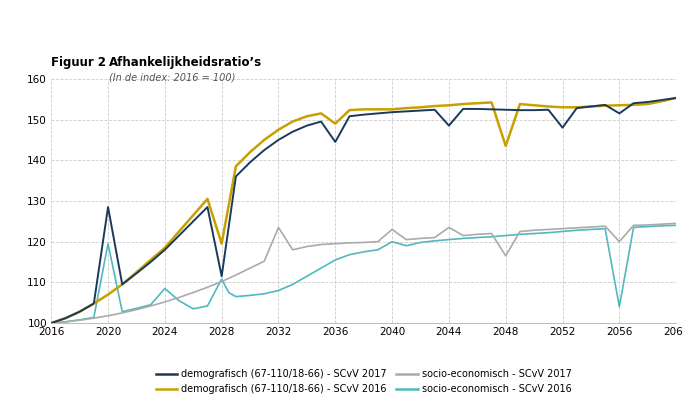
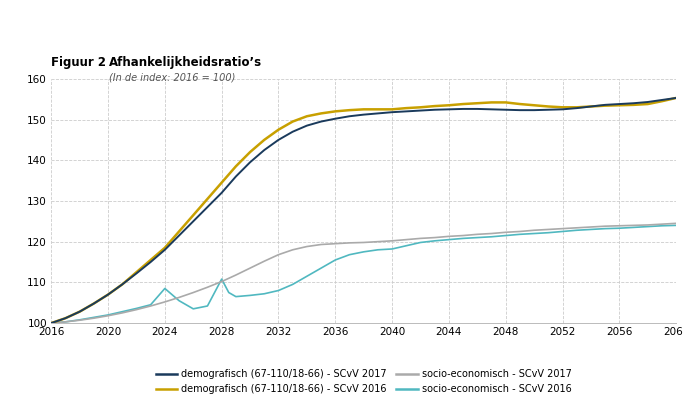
demografisch (67-110/18-66) - SCvV 2017/2020: 128.5 -> 107.0
socio-economisch - SCvV 2016/2020: 119.5 -> 102.0
demografisch (67-110/18-66) - SCvV 2017/2028: 111.5 -> 132.0
demografisch (67-110/18-66) - SCvV 2016/2028: 119.5 -> 134.5
socio-economisch - SCvV 2017/2032: 123.5 -> 116.8
demografisch (67-110/18-66) - SCvV 2017/2036: 144.5 -> 150.2
demografisch (67-110/18-66) - SCvV 2016/2036: 149.0 -> 152.0
socio-economisch - SCvV 2017/2040: 123.0 -> 120.2
socio-economisch - SCvV 2016/2040: 120.0 -> 118.2
demografisch (67-110/18-66) - SCvV 2017/2044: 148.5 -> 152.5
socio-economisch - SCvV 2017/2044: 123.5 -> 121.3
demografisch (67-110/18-66) - SCvV 2016/2048: 143.5 -> 154.2
socio-economisch - SCvV 2017/2048: 116.5 -> 122.3
demografisch (67-110/18-66) - SCvV 2017/2052: 148.0 -> 152.5
demografisch (67-110/18-66) - SCvV 2017/2056: 151.5 -> 153.8
socio-economisch - SCvV 2017/2056: 120.0 -> 123.9
socio-economisch - SCvV 2016/2056: 104.0 -> 123.3
